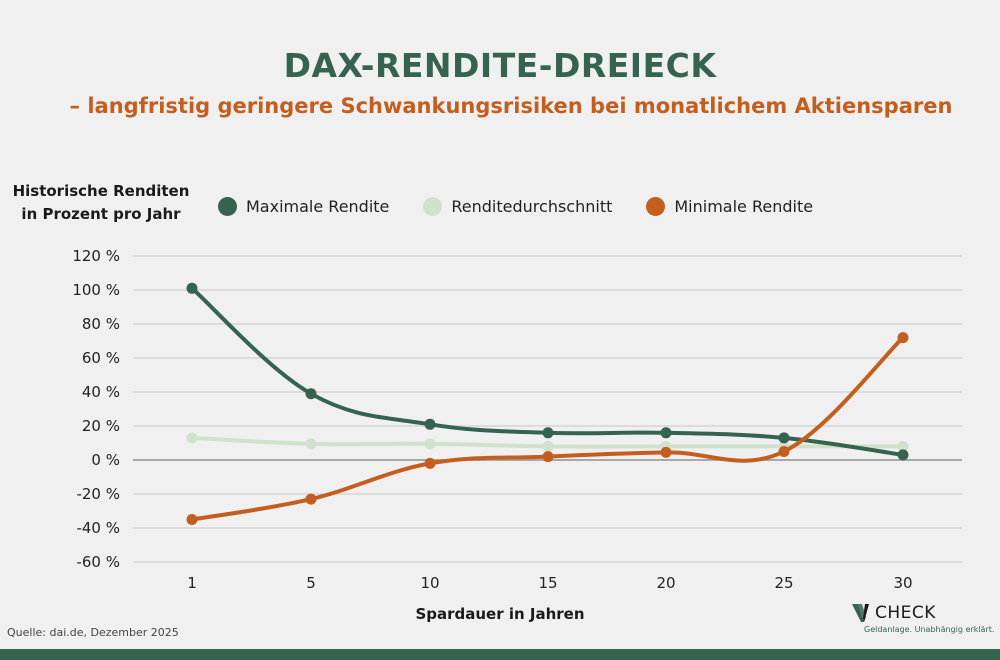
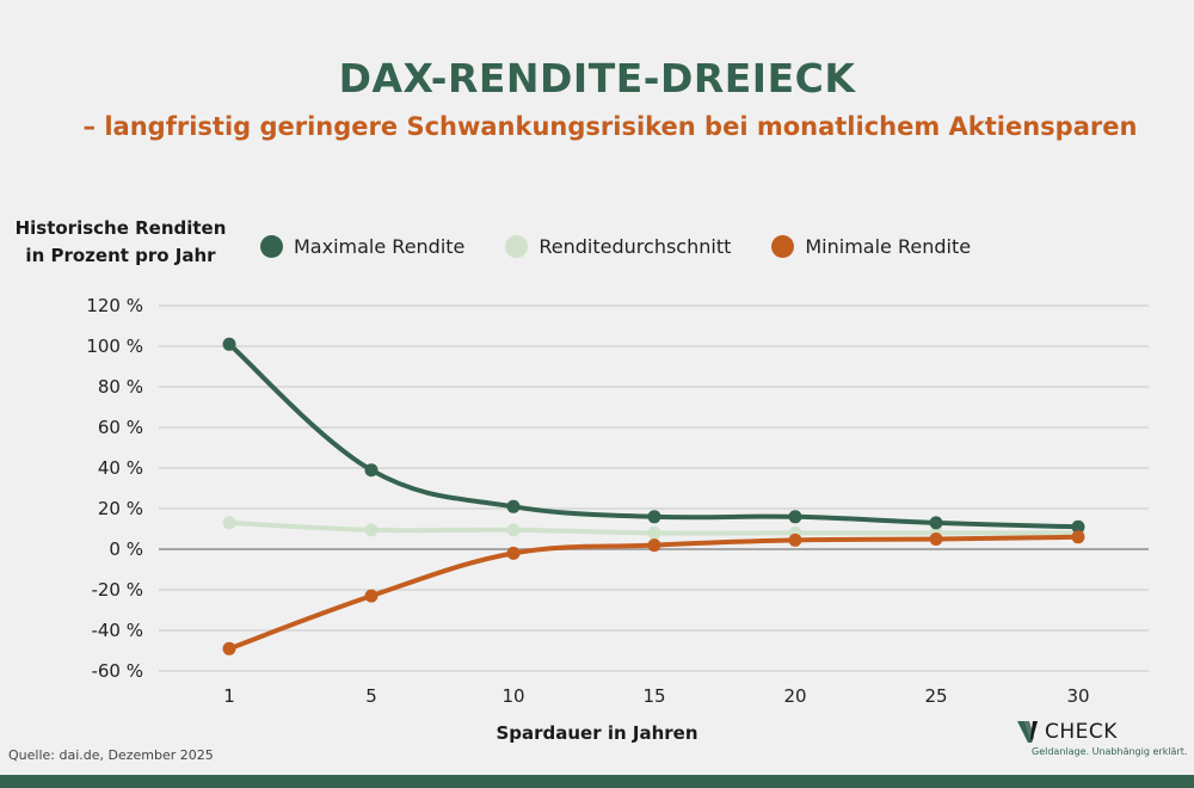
Minimale Rendite/1: -35% -> -49%
Maximale Rendite/30: 3% -> 11%
Minimale Rendite/30: 72% -> 6%
